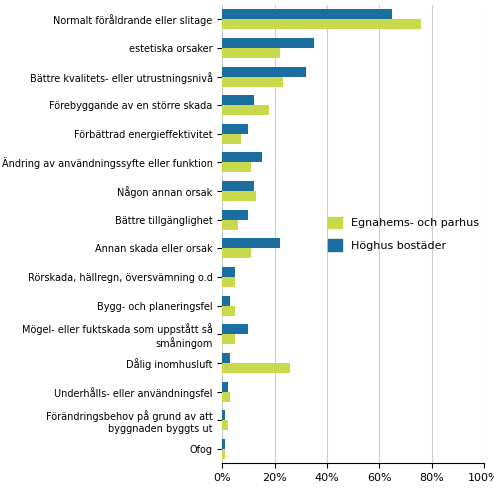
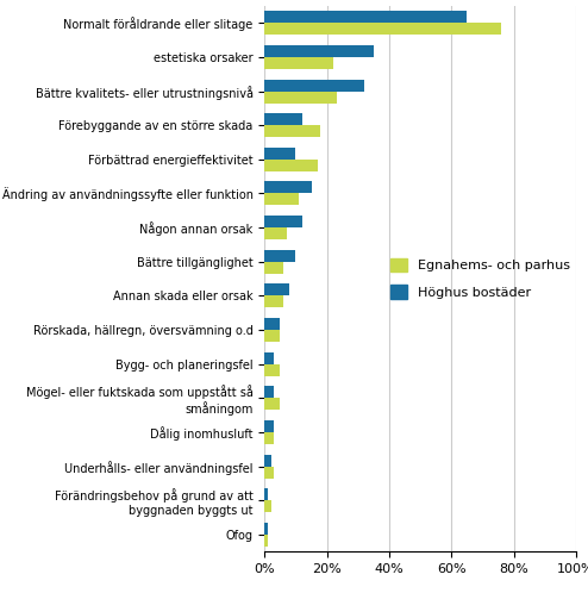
Egnahems- och parhus/Förbättrad energieffektivitet: 7% -> 17%
Egnahems- och parhus/Någon annan orsak: 13% -> 7%
Höghus bostäder/Annan skada eller orsak: 22% -> 8%
Egnahems- och parhus/Annan skada eller orsak: 11% -> 6%
Höghus bostäder/Mögel- eller fuktskada som uppstått så småningom: 10% -> 3%
Egnahems- och parhus/Dålig inomhusluft: 26% -> 3%
